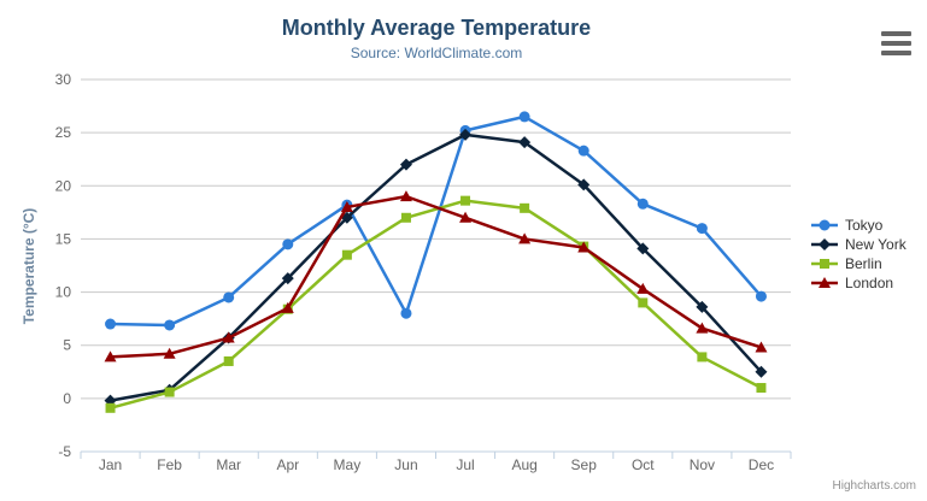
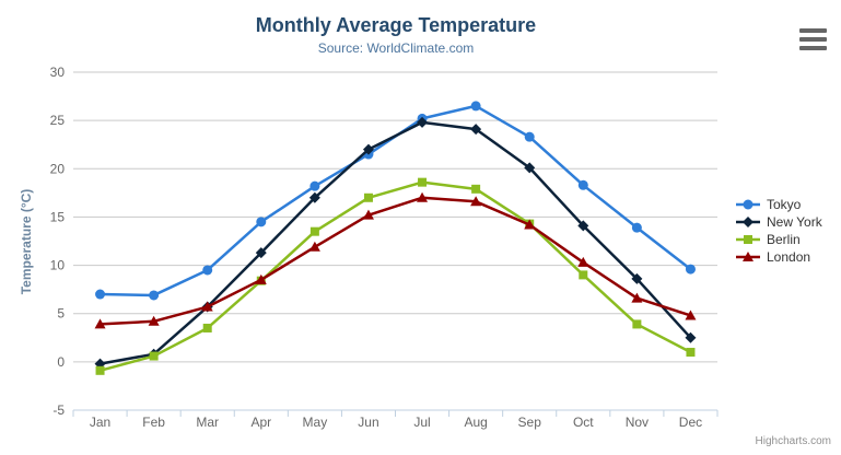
London/May: 18 -> 12
Tokyo/Jun: 8 -> 22
London/Jun: 19 -> 15
London/Aug: 15 -> 17
Tokyo/Nov: 16 -> 14
